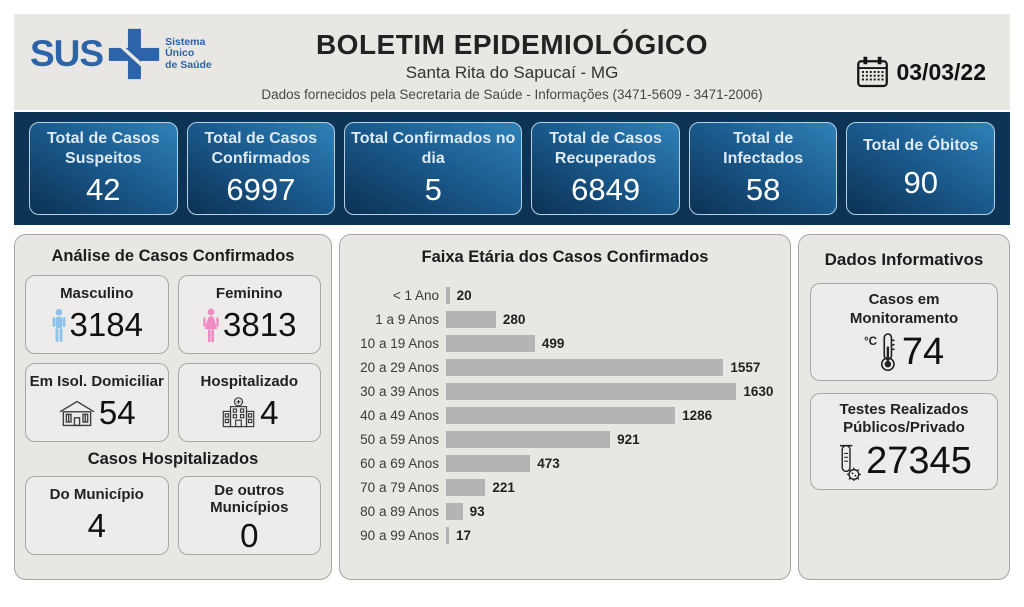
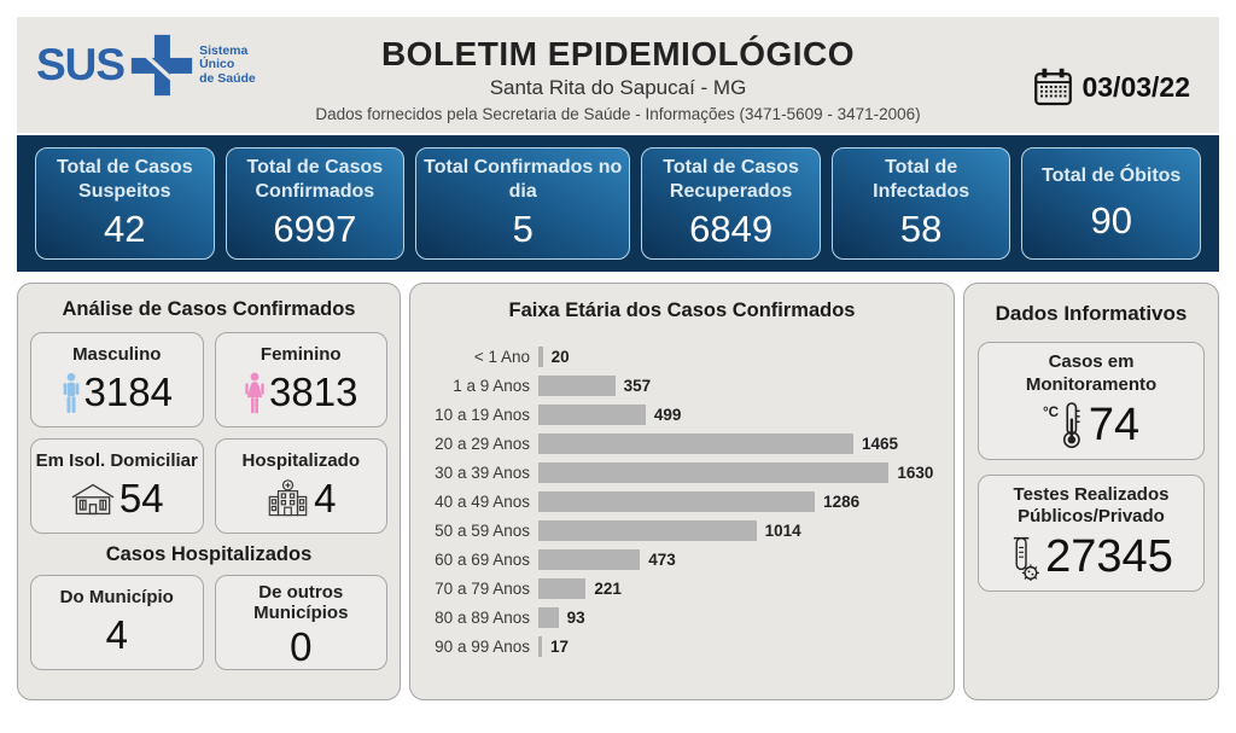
1 a 9 Anos: 280 -> 357
20 a 29 Anos: 1557 -> 1465
50 a 59 Anos: 921 -> 1014
